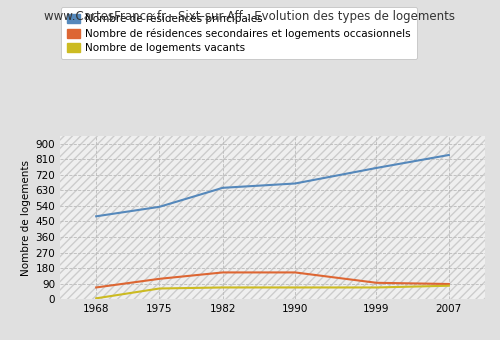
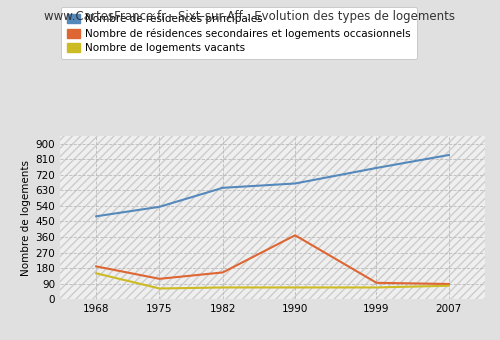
Nombre de résidences secondaires et logements occasionnels/1968: 70 -> 190
Nombre de logements vacants/1968: 0 -> 150
Nombre de résidences secondaires et logements occasionnels/1990: 160 -> 370
